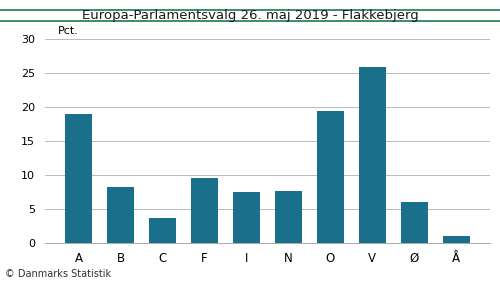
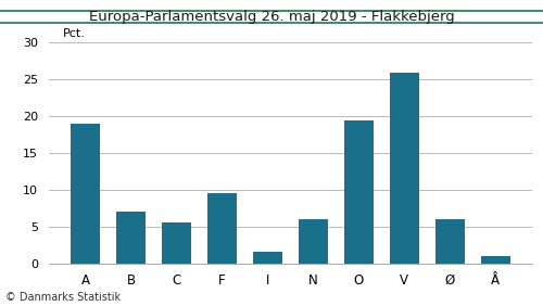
B: 8.2 -> 7.0
C: 3.6 -> 5.5
I: 7.4 -> 1.5
N: 7.6 -> 6.0
